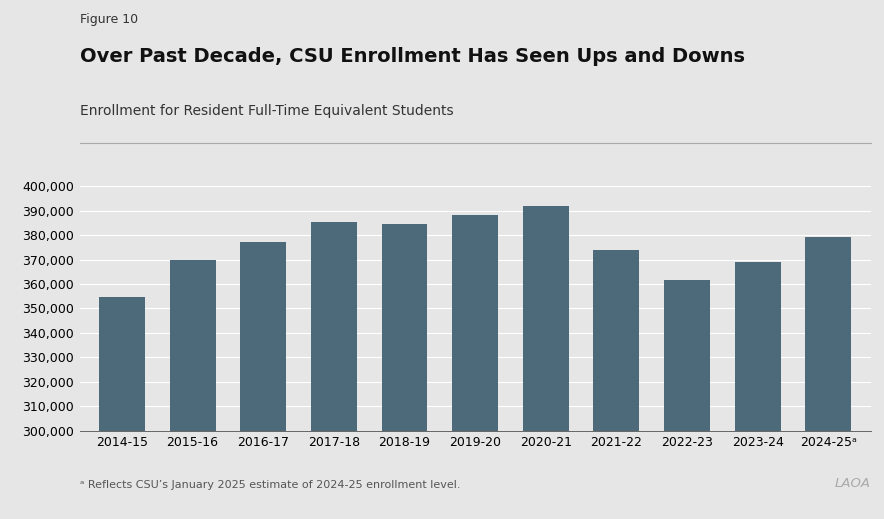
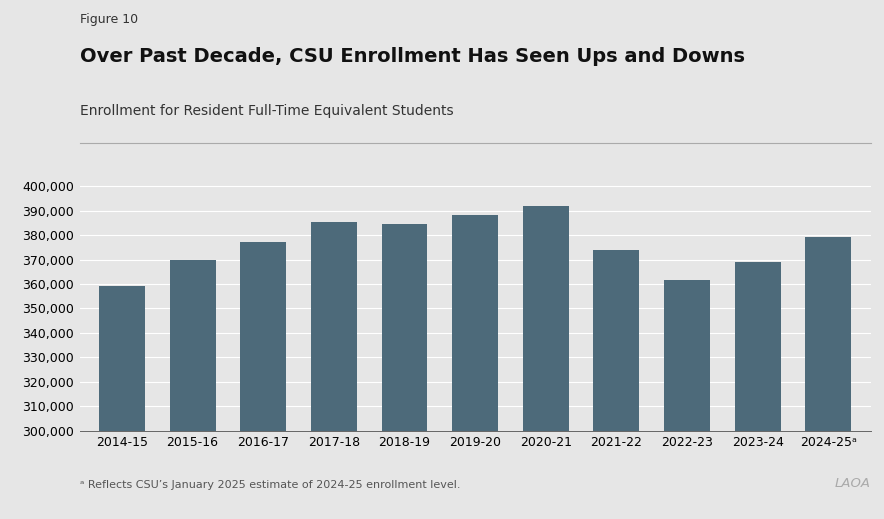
2014-15: 354,500 -> 359,000
